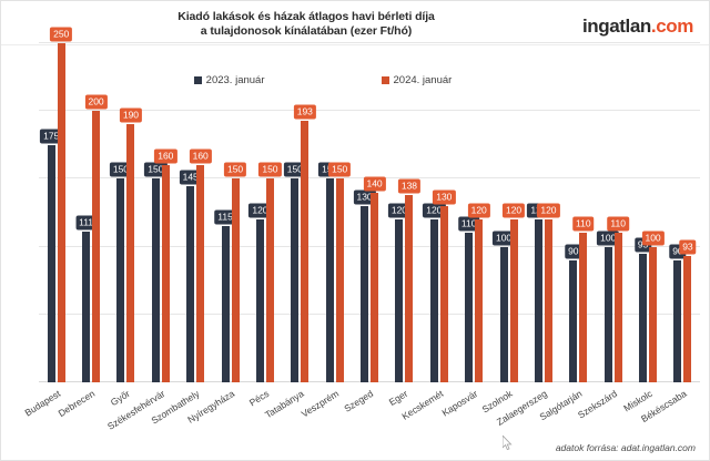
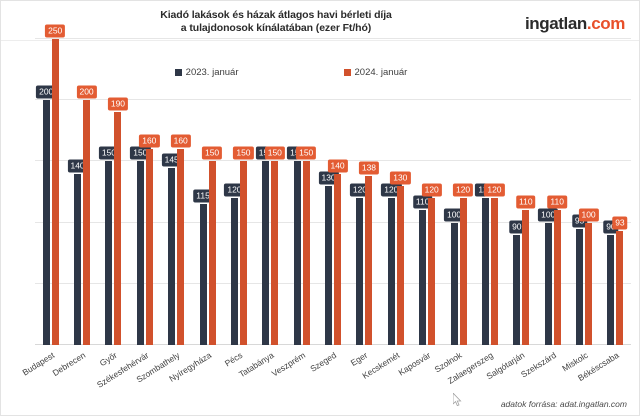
2023. január/Budapest: 175 -> 200
2023. január/Debrecen: 111 -> 140
2024. január/Tatabánya: 193 -> 150
